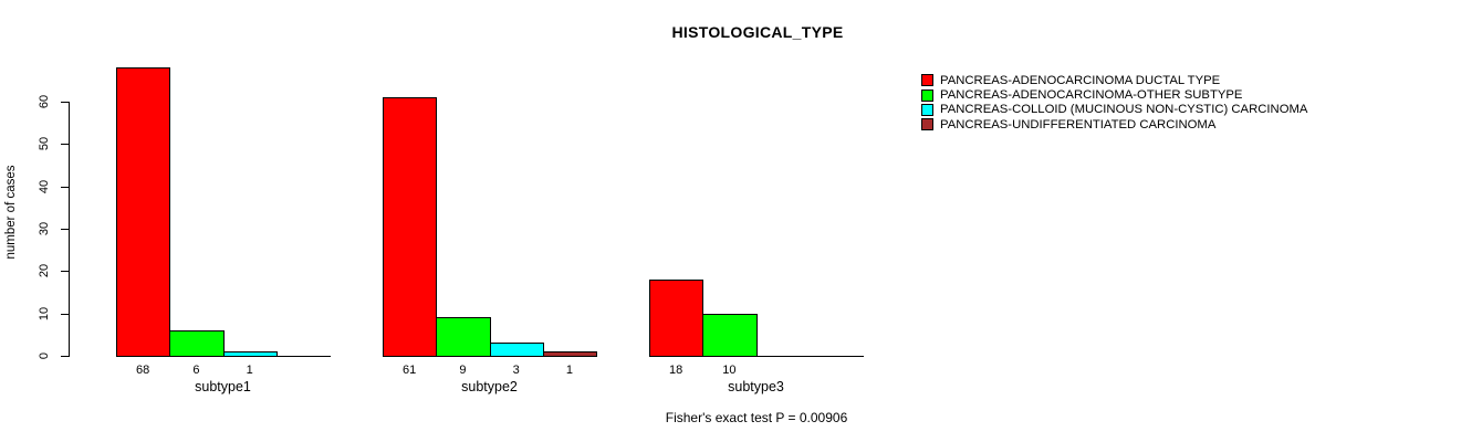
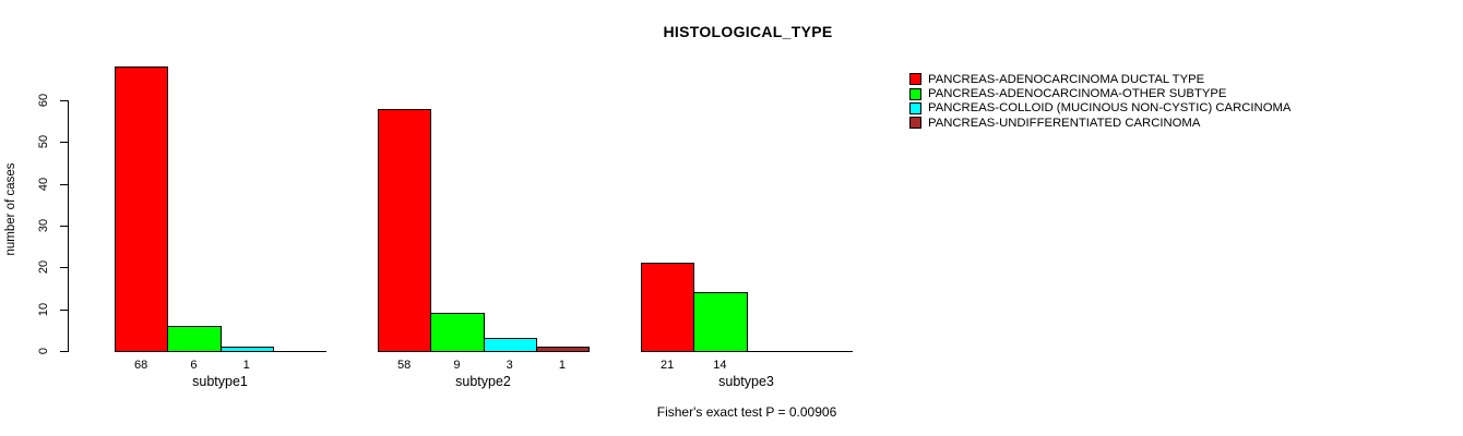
PANCREAS-ADENOCARCINOMA DUCTAL TYPE/subtype2: 61 -> 58
PANCREAS-ADENOCARCINOMA DUCTAL TYPE/subtype3: 18 -> 21
PANCREAS-ADENOCARCINOMA-OTHER SUBTYPE/subtype3: 10 -> 14
